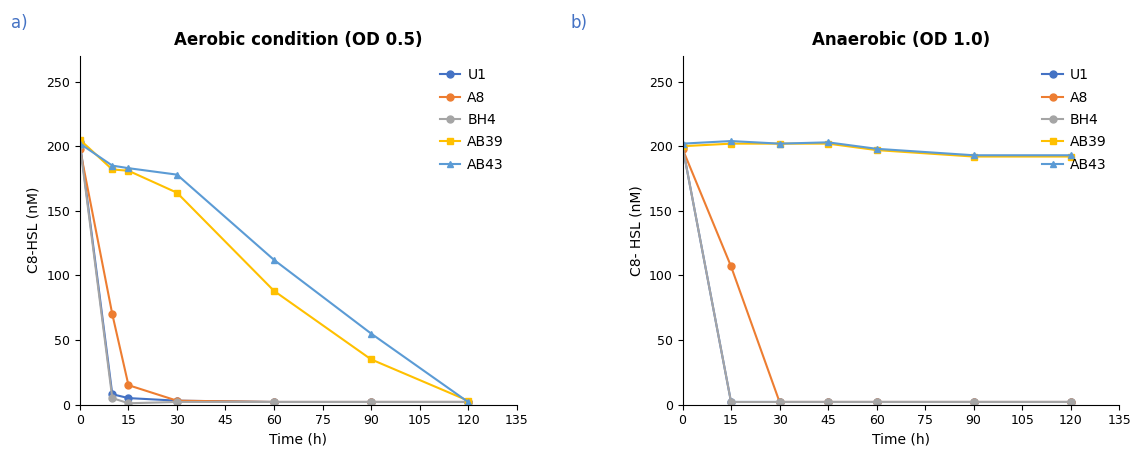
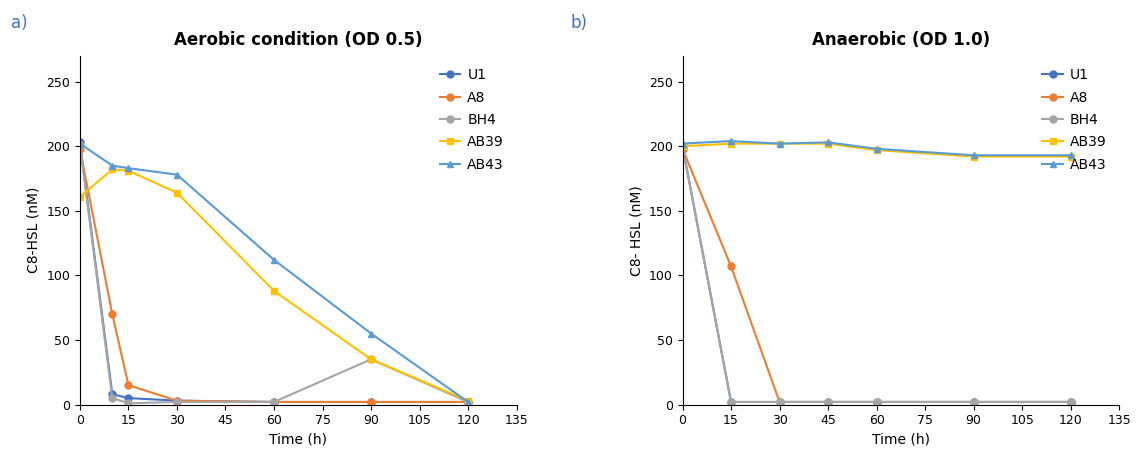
Aerobic condition (OD 0.5)/AB39/0: 205 -> 161
Aerobic condition (OD 0.5)/BH4/90: 2 -> 35
